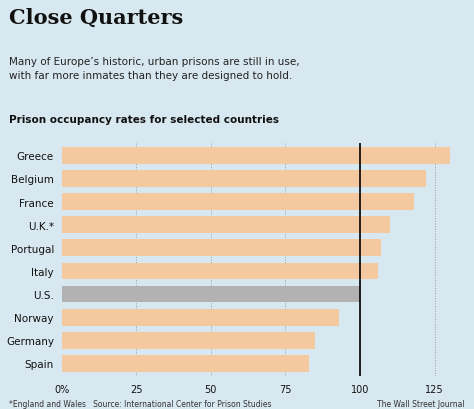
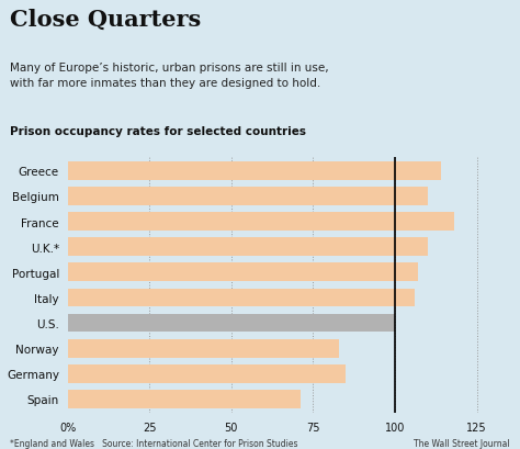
Greece: 130 -> 114
Belgium: 122 -> 110
Norway: 93 -> 83
Spain: 83 -> 71
